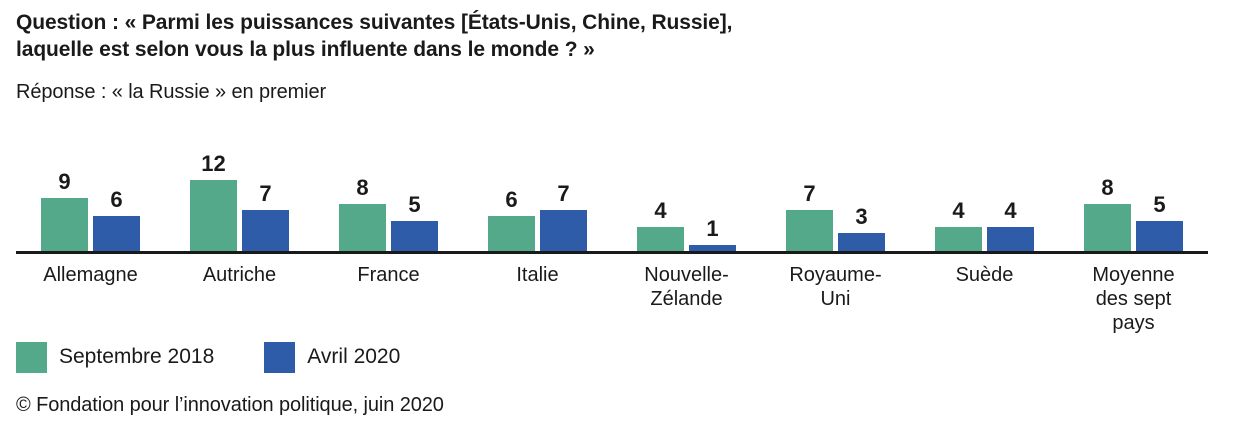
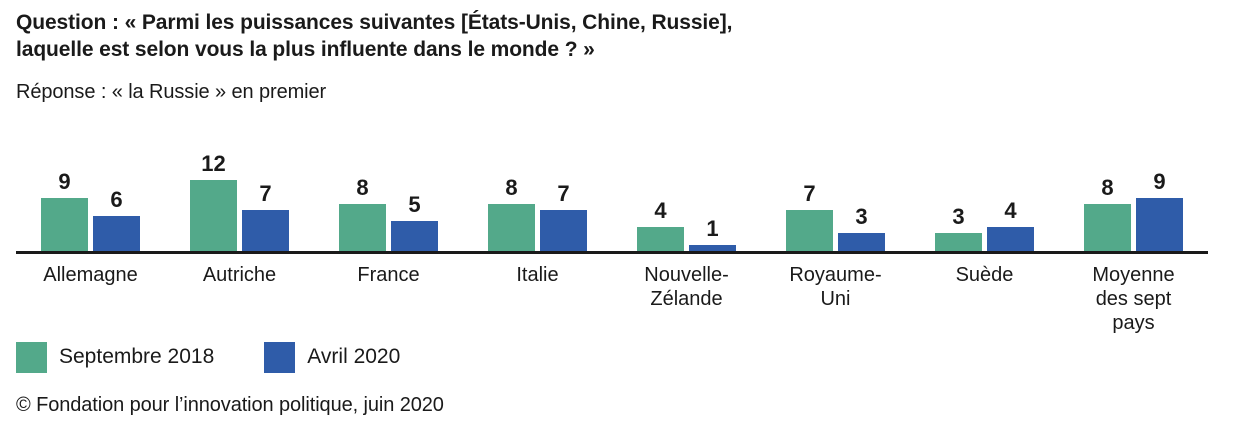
Septembre 2018/Italie: 6 -> 8
Septembre 2018/Suède: 4 -> 3
Avril 2020/Moyenne des sept pays: 5 -> 9
